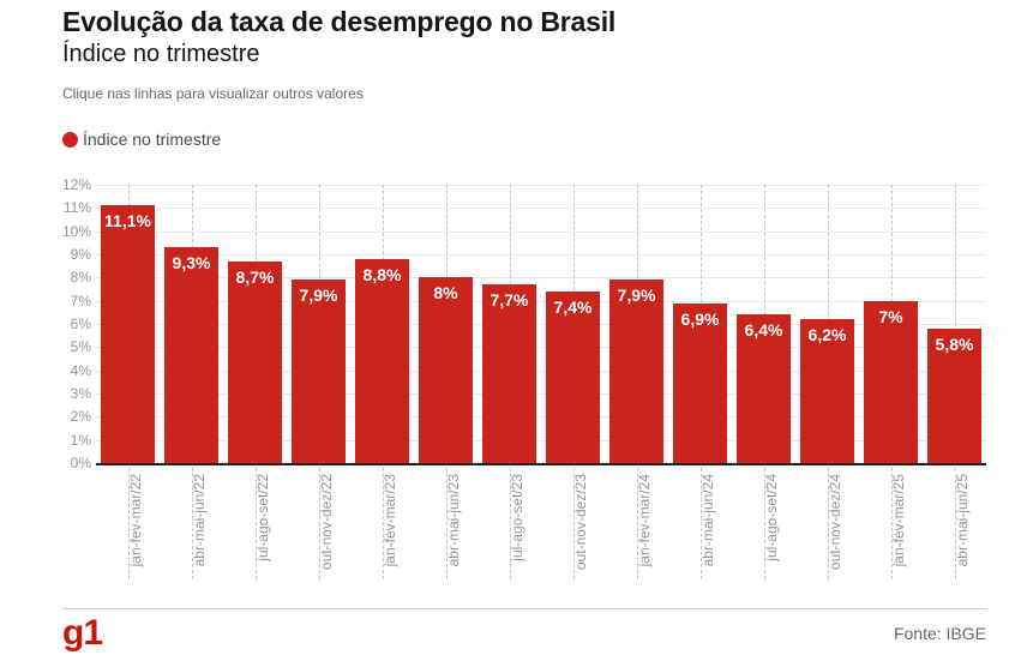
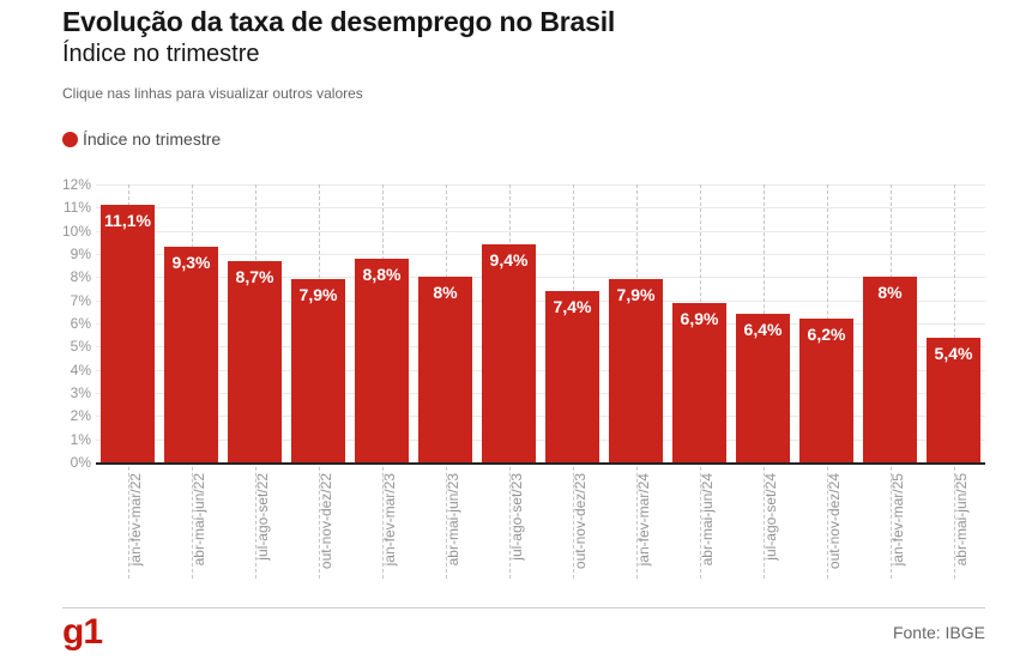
jul-ago-set/23: 7,7% -> 9,4%
jan-fev-mar/25: 7% -> 8%
abr-mai-jun/25: 5,8% -> 5,4%
